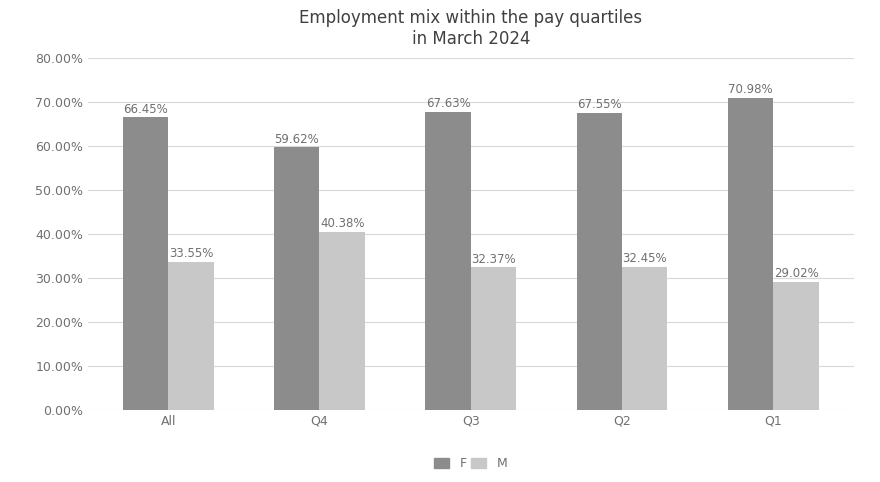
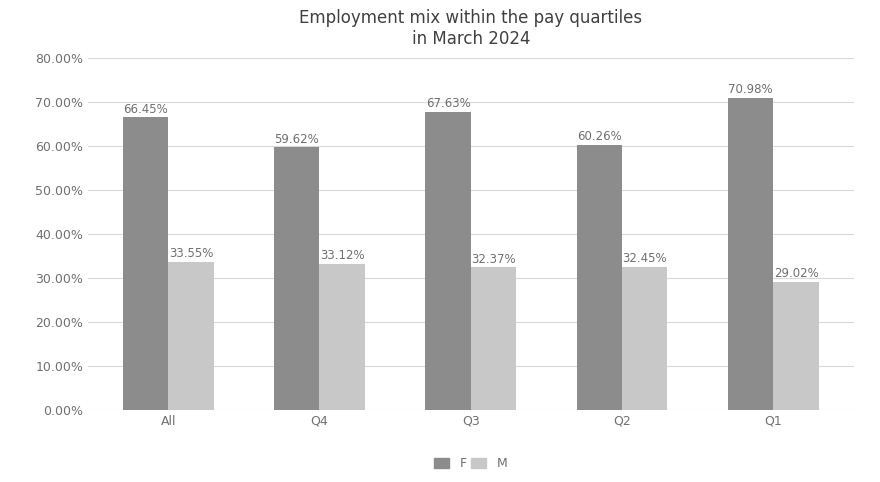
M/Q4: 40.38% -> 33.12%
F/Q2: 67.55% -> 60.26%
